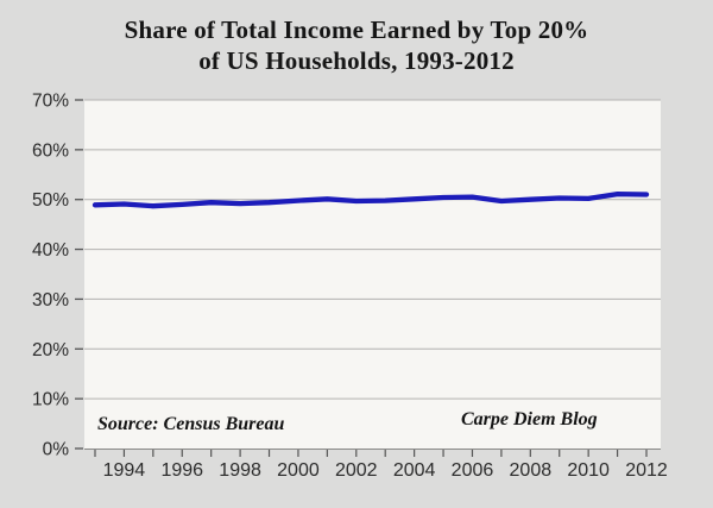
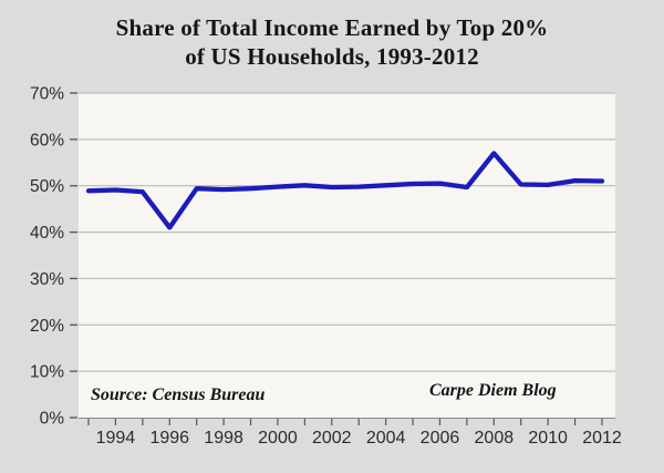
1996: 49% -> 41%
2008: 50% -> 57%
